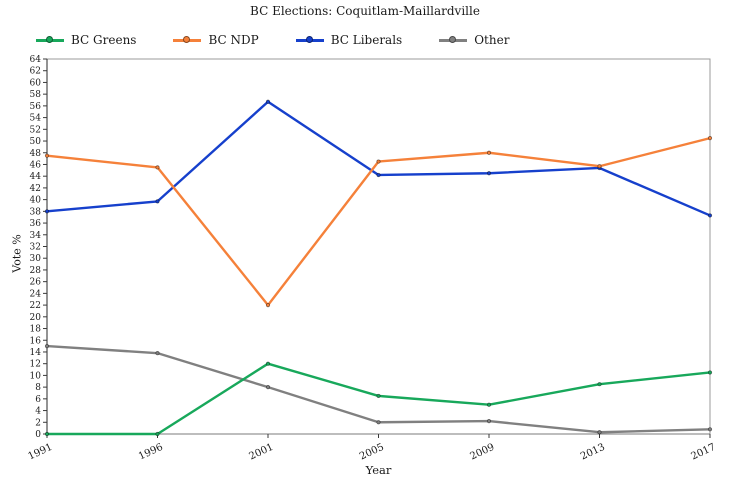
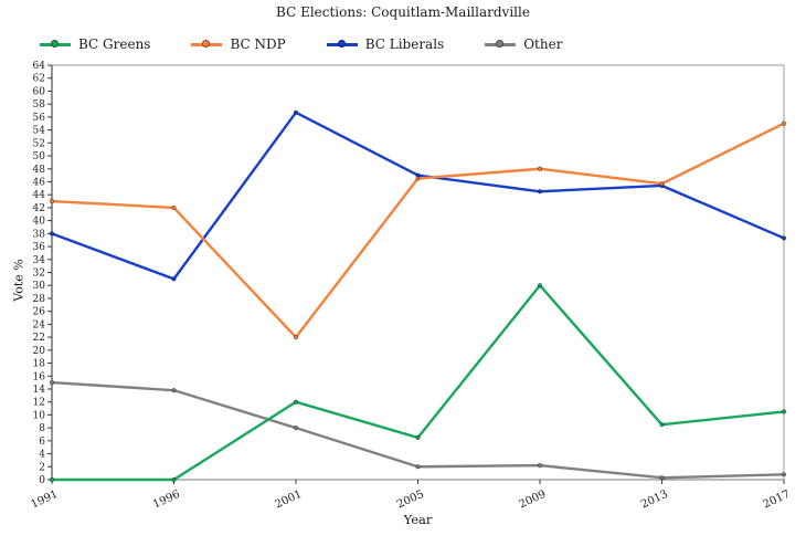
BC NDP/1991: 48 -> 43
BC NDP/1996: 46 -> 42
BC Liberals/1996: 40 -> 31
BC Liberals/2005: 44 -> 47
BC Greens/2009: 5 -> 30
BC NDP/2017: 50 -> 55
